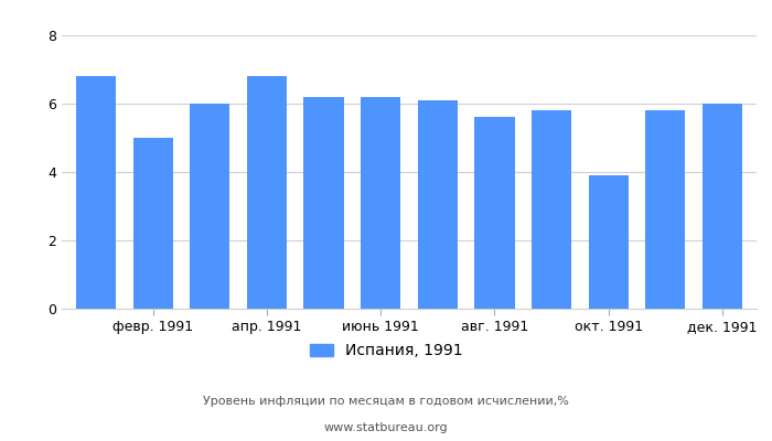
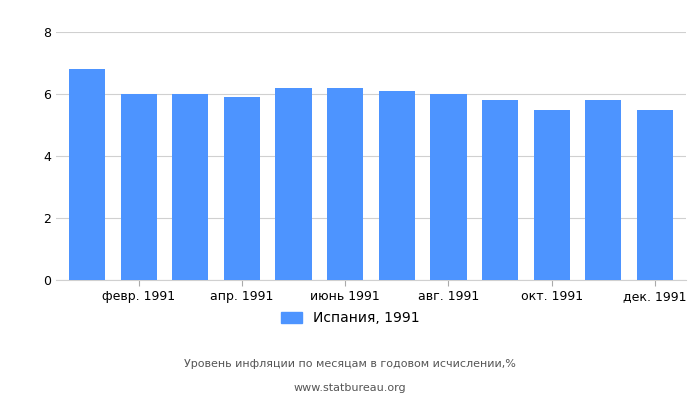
февр. 1991: 5.0 -> 6.0
апр. 1991: 6.8 -> 5.9
авг. 1991: 5.6 -> 6.0
окт. 1991: 3.9 -> 5.5
дек. 1991: 6.0 -> 5.5
